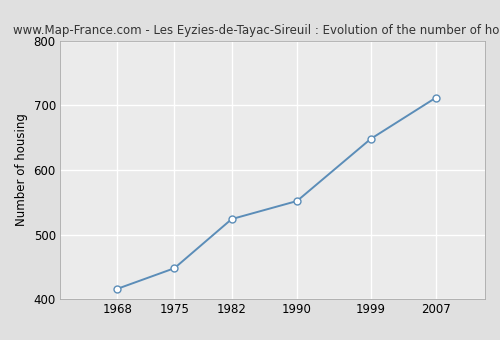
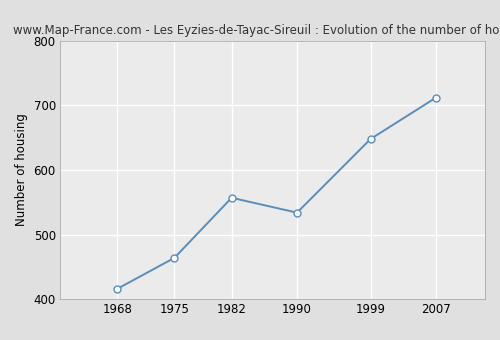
1975: 448 -> 464
1982: 524 -> 557
1990: 552 -> 534
